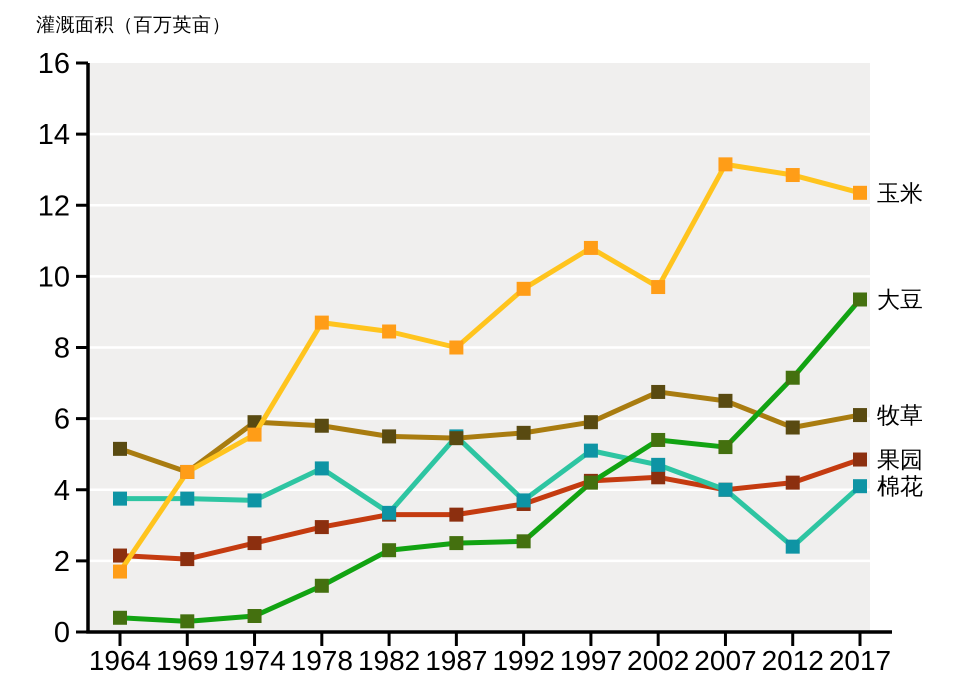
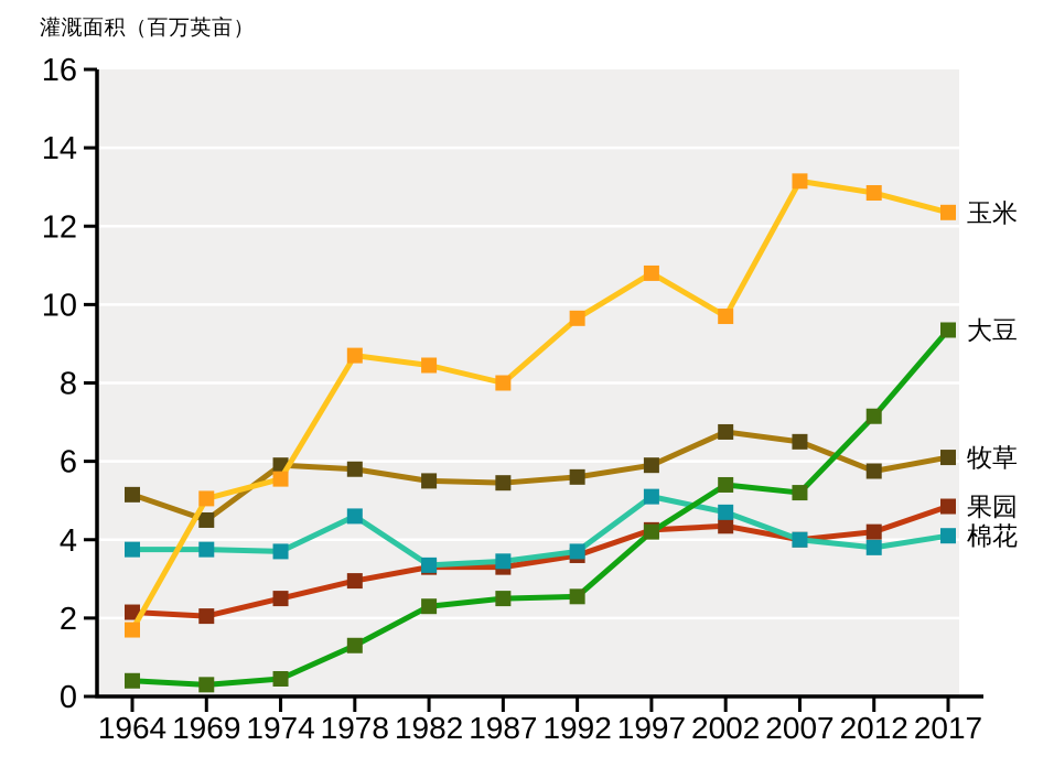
玉米/1969: 4.5 -> 5.0
棉花/1987: 5.5 -> 3.5
棉花/2012: 2.4 -> 3.8
